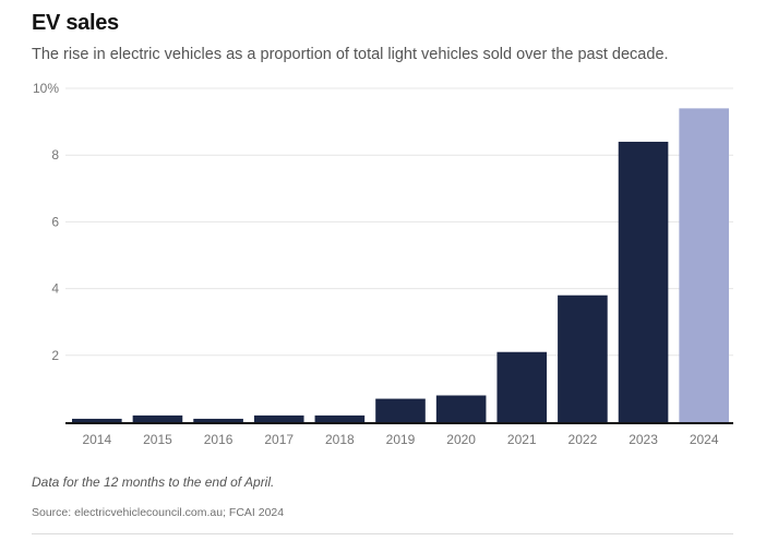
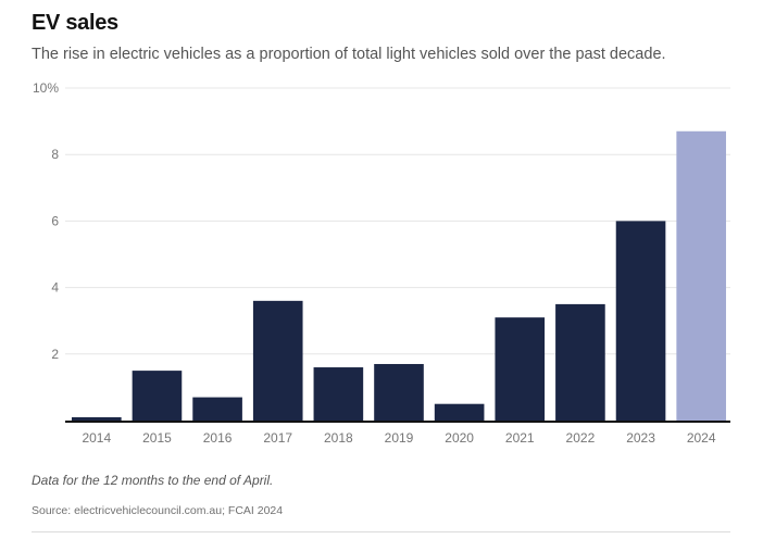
2015: 0.2% -> 1.5%
2016: 0.1% -> 0.7%
2017: 0.2% -> 3.6%
2018: 0.2% -> 1.6%
2019: 0.7% -> 1.7%
2020: 0.8% -> 0.5%
2021: 2.1% -> 3.1%
2022: 3.8% -> 3.5%
2023: 8.4% -> 6.0%
2024: 9.4% -> 8.7%
